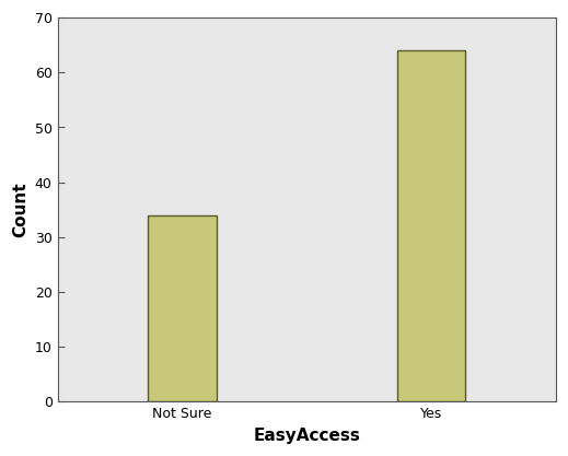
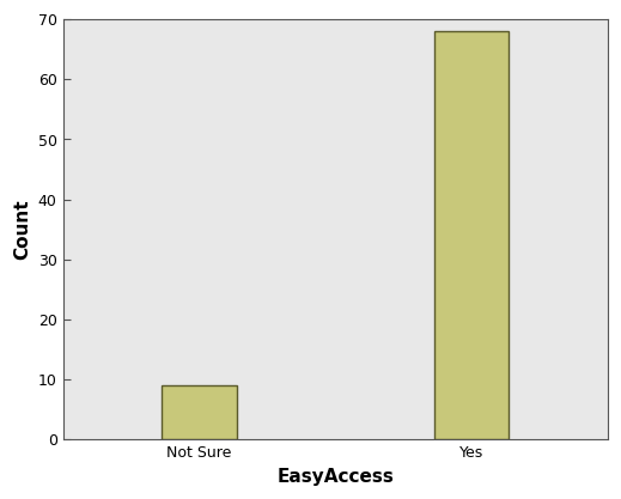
Not Sure: 34 -> 9
Yes: 64 -> 68
